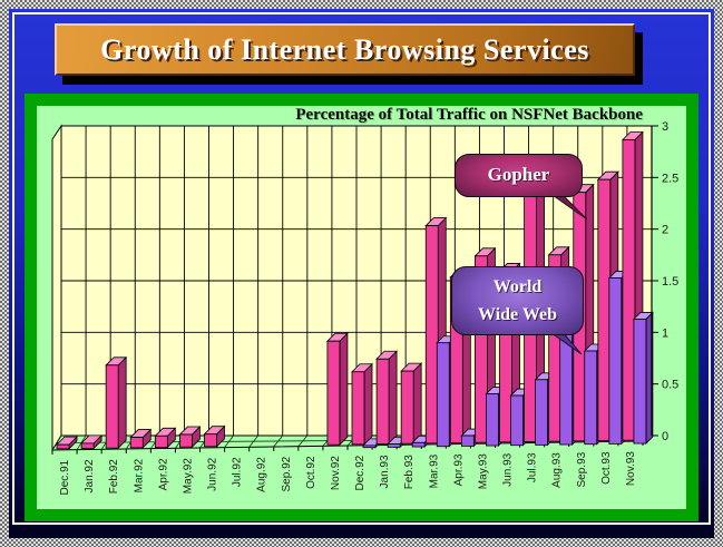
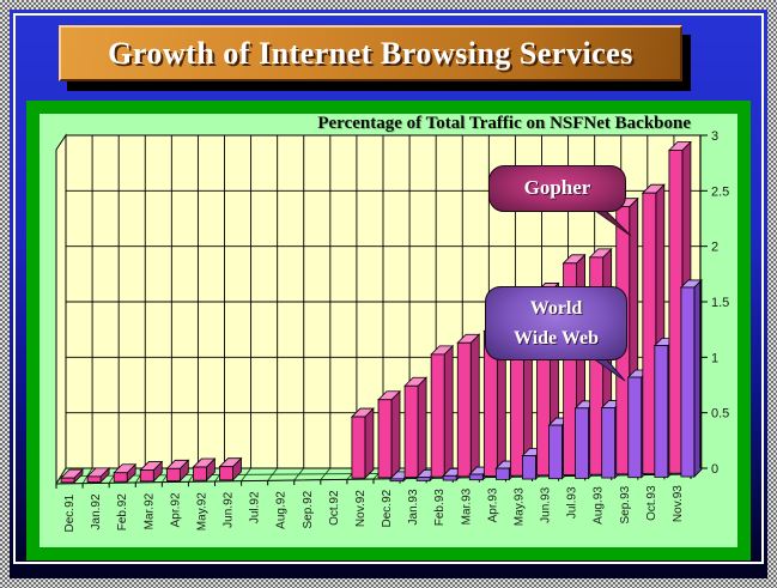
Gopher/Feb.92: 0.8 -> 0.1
Gopher/Nov.92: 1.0 -> 0.6
Gopher/Feb.93: 0.7 -> 1.1
Gopher/Mar.93: 2.1 -> 1.2
World Wide Web/Mar.93: 1.0 -> 0.1
Gopher/Apr.93: 1.6 -> 1.3
Gopher/May.93: 1.8 -> 1.4
World Wide Web/May.93: 0.5 -> 0.2
Gopher/Jul.93: 2.6 -> 1.9
Gopher/Aug.93: 1.8 -> 1.9
World Wide Web/Aug.93: 1.6 -> 0.6
World Wide Web/Oct.93: 1.6 -> 1.2
World Wide Web/Nov.93: 1.2 -> 1.7
